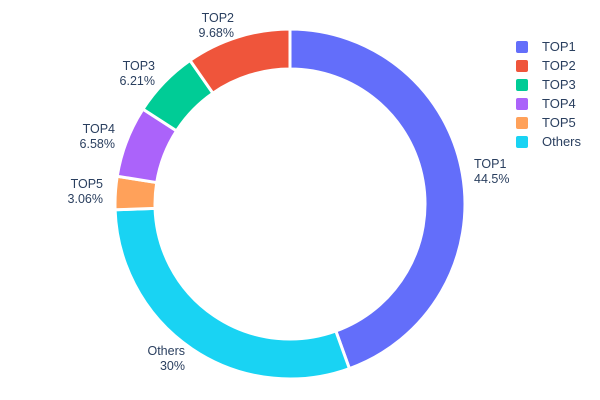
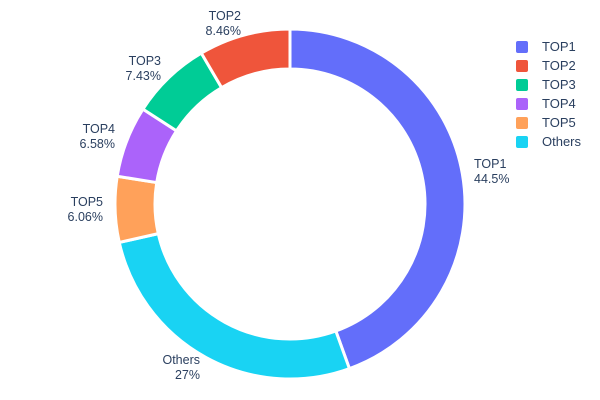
TOP2: 9.68% -> 8.46%
TOP3: 6.21% -> 7.43%
TOP5: 3.06% -> 6.06%
Others: 30% -> 27%
